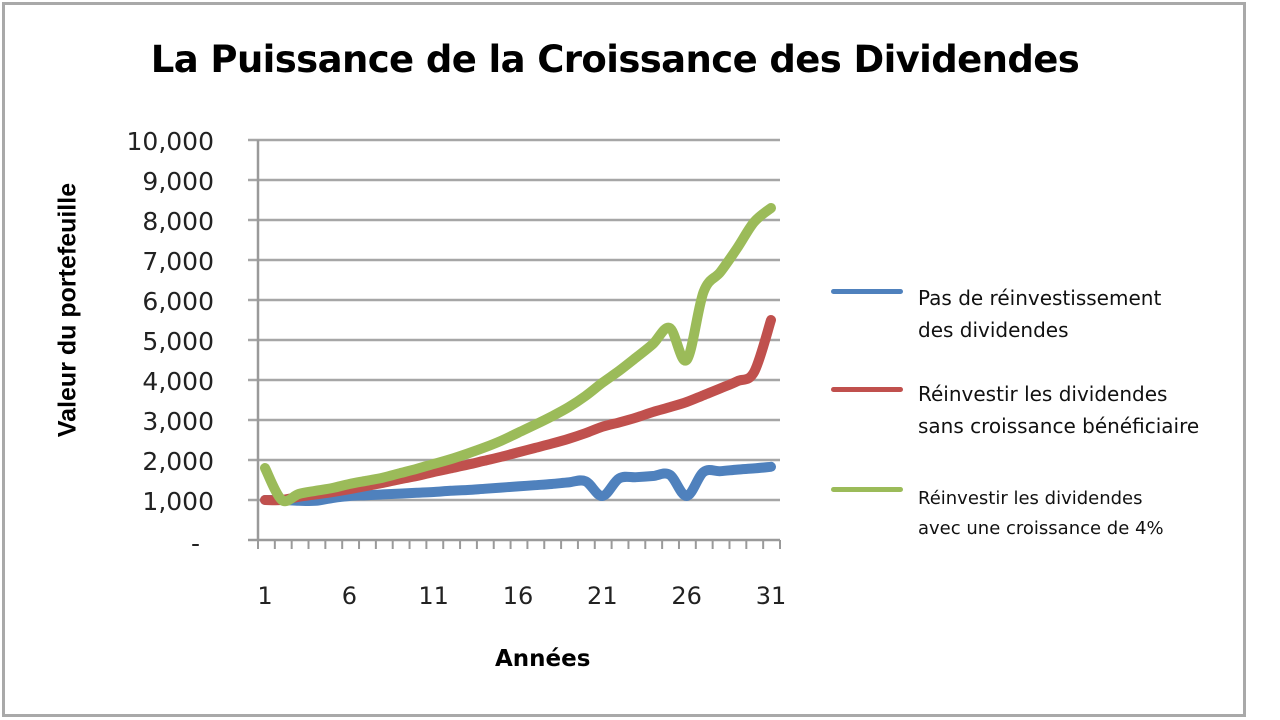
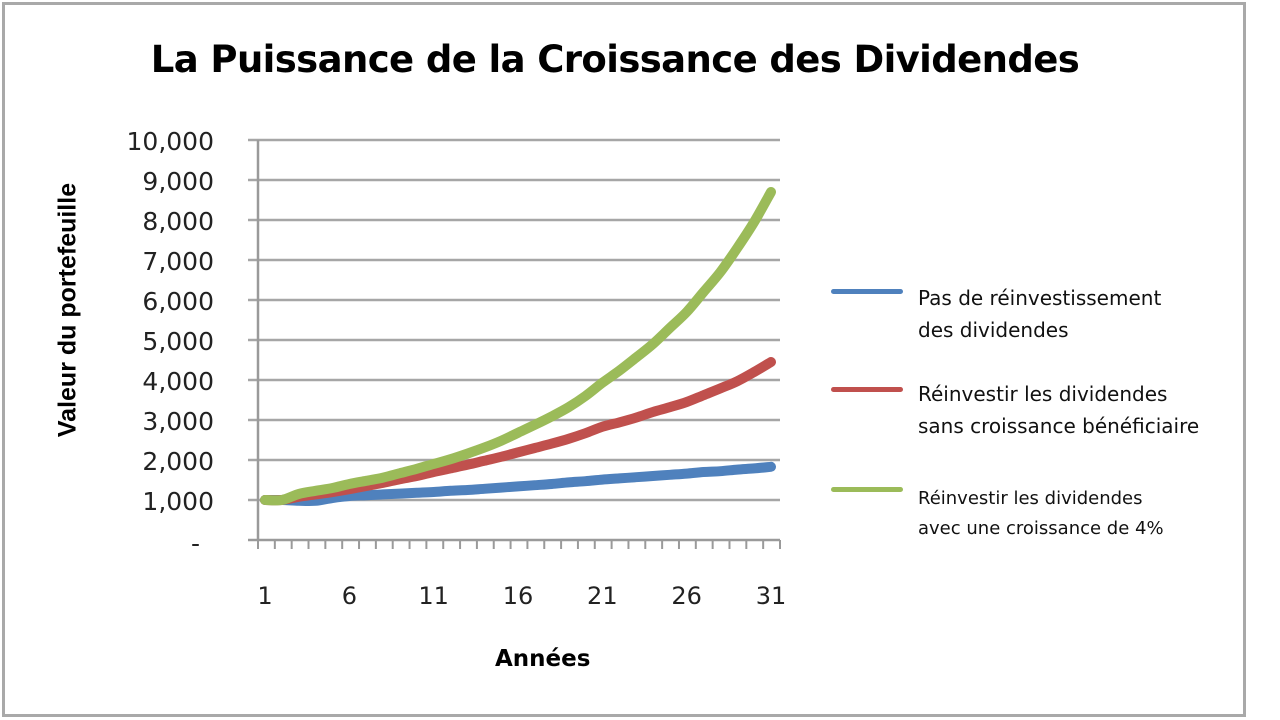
Réinvestir les dividendes avec une croissance de 4%/1: 1800 -> 1000
Pas de réinvestissement des dividendes/21: 1100 -> 1500
Pas de réinvestissement des dividendes/26: 1100 -> 1700
Réinvestir les dividendes avec une croissance de 4%/26: 4500 -> 5700
Réinvestir les dividendes sans croissance bénéficiaire/31: 5500 -> 4400
Réinvestir les dividendes avec une croissance de 4%/31: 8300 -> 8700
